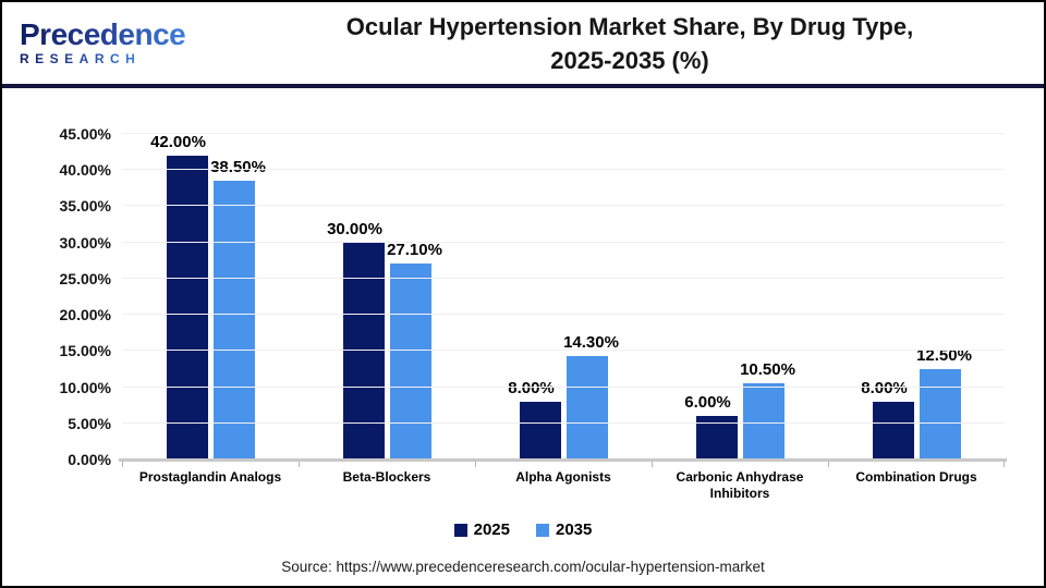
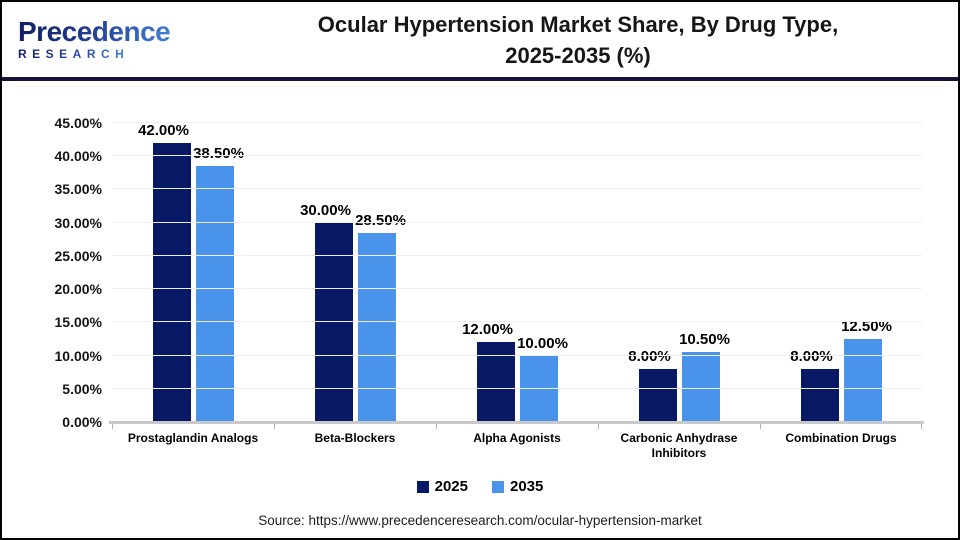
2035/Beta-Blockers: 27.10% -> 28.50%
2025/Alpha Agonists: 8.00% -> 12.00%
2035/Alpha Agonists: 14.30% -> 10.00%
2025/Carbonic Anhydrase Inhibitors: 6.00% -> 8.00%
